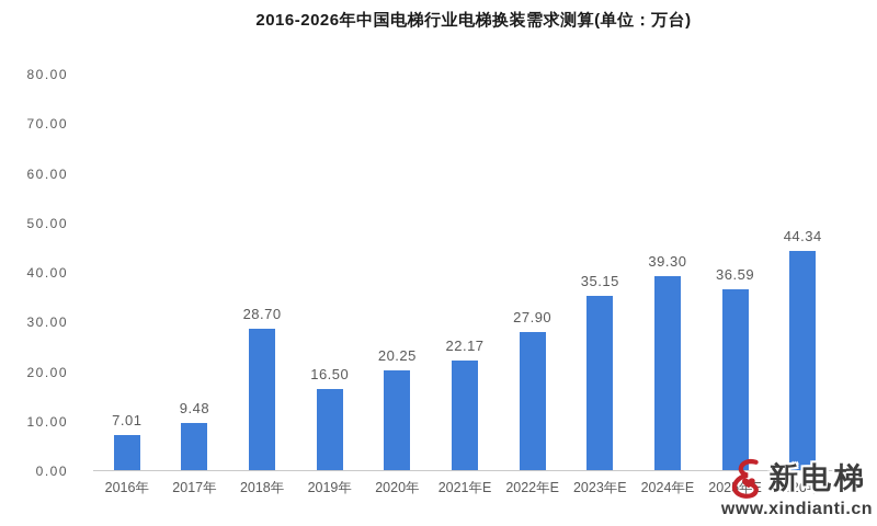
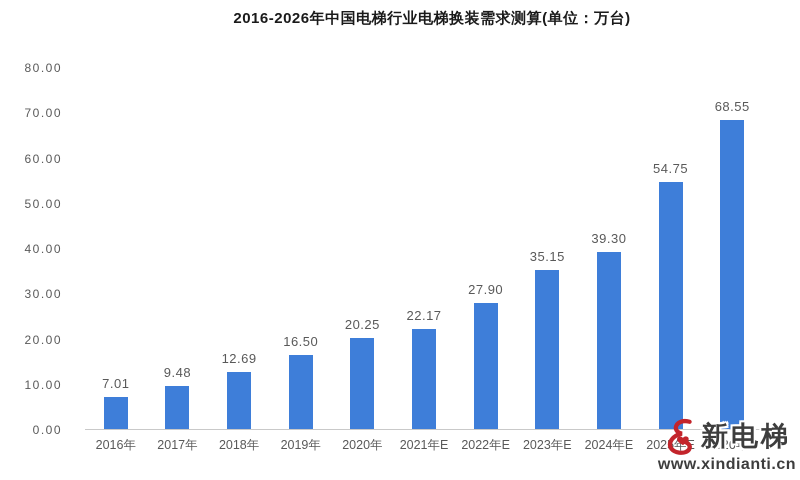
2018年: 28.70 -> 12.69
2025年E: 36.59 -> 54.75
2026年E: 44.34 -> 68.55
